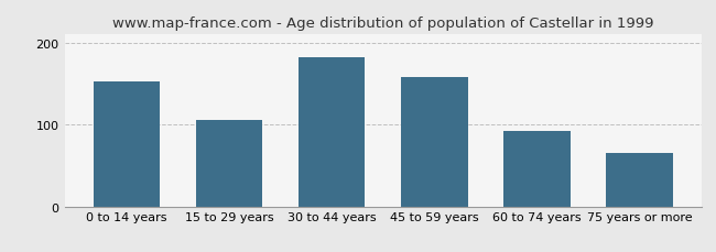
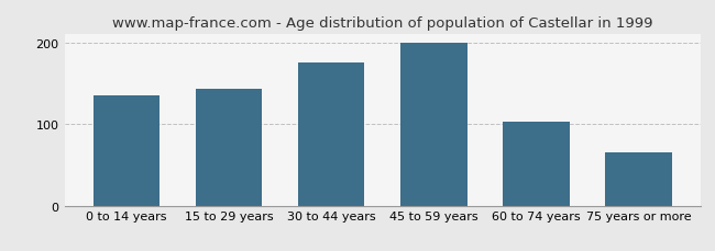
0 to 14 years: 152 -> 135
15 to 29 years: 106 -> 143
30 to 44 years: 182 -> 175
45 to 59 years: 158 -> 200
60 to 74 years: 92 -> 103
